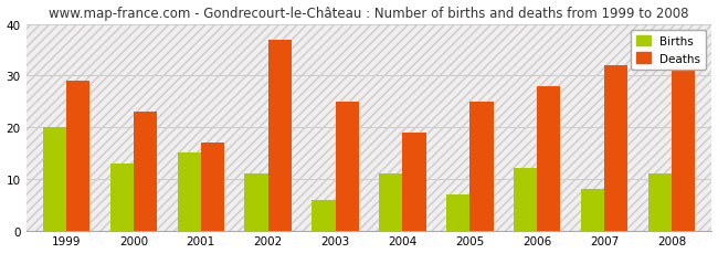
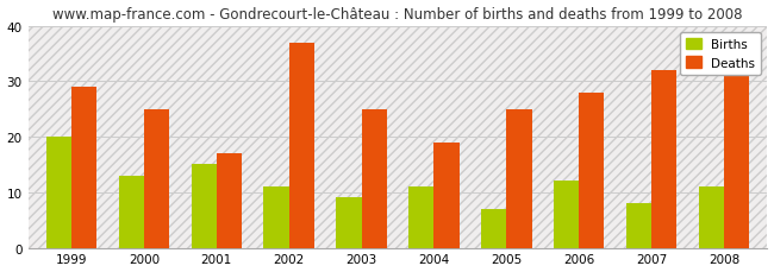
Deaths/2000: 23 -> 25
Births/2003: 6 -> 9
